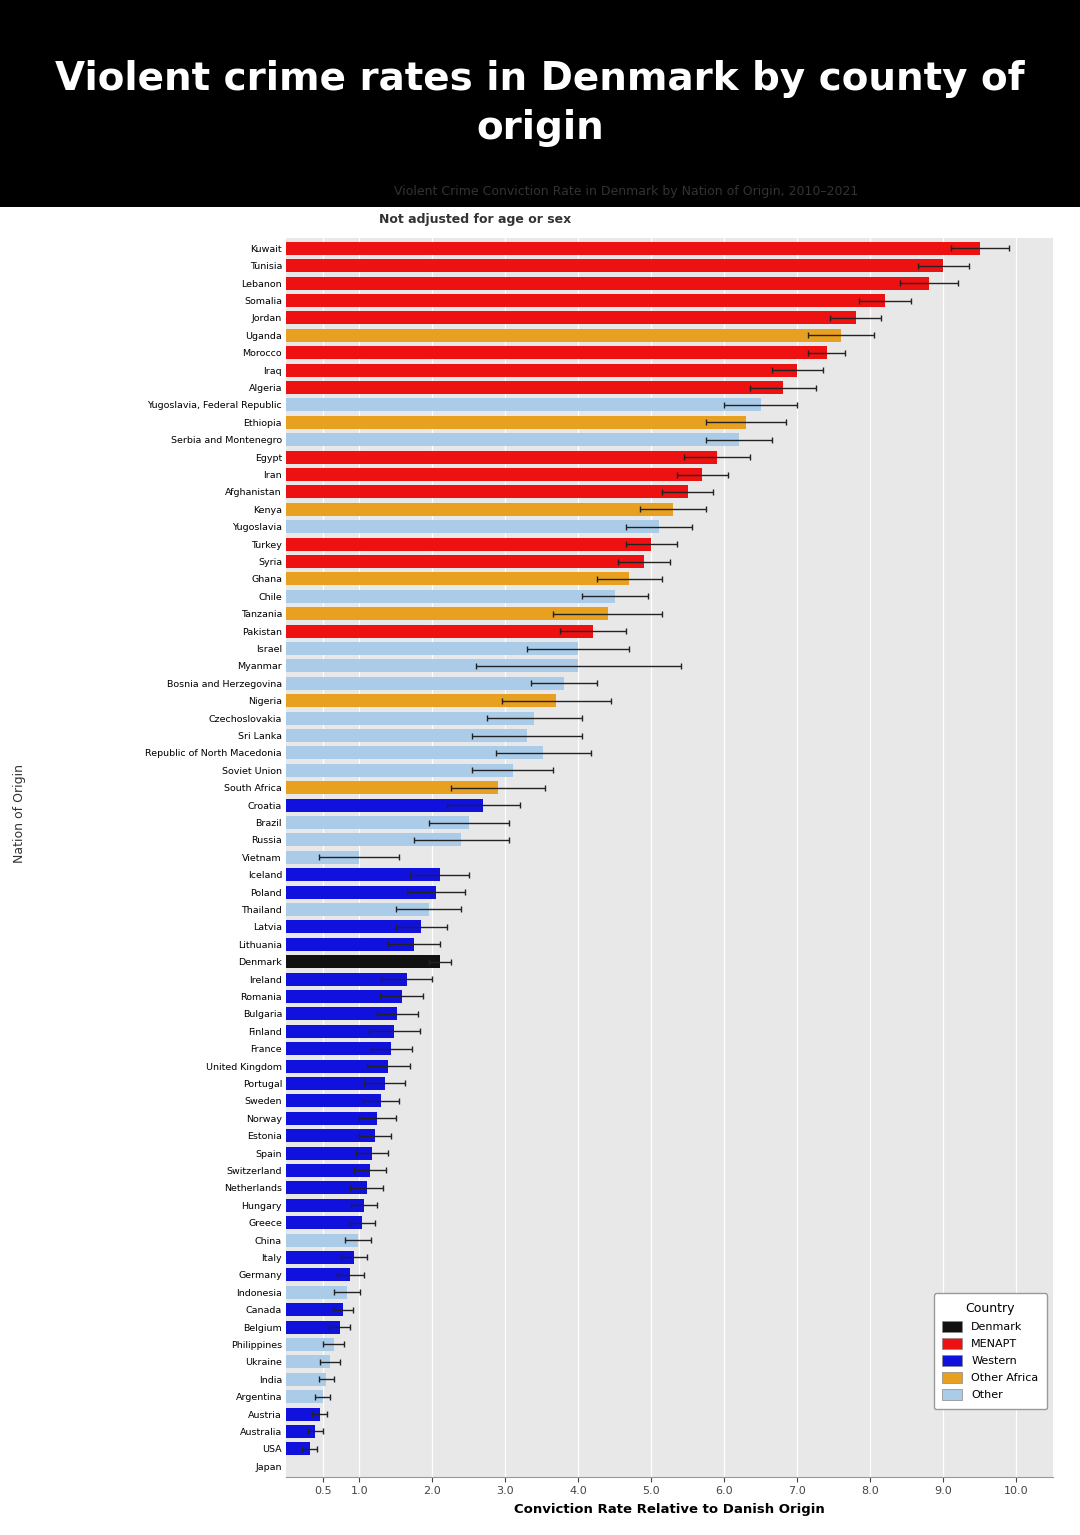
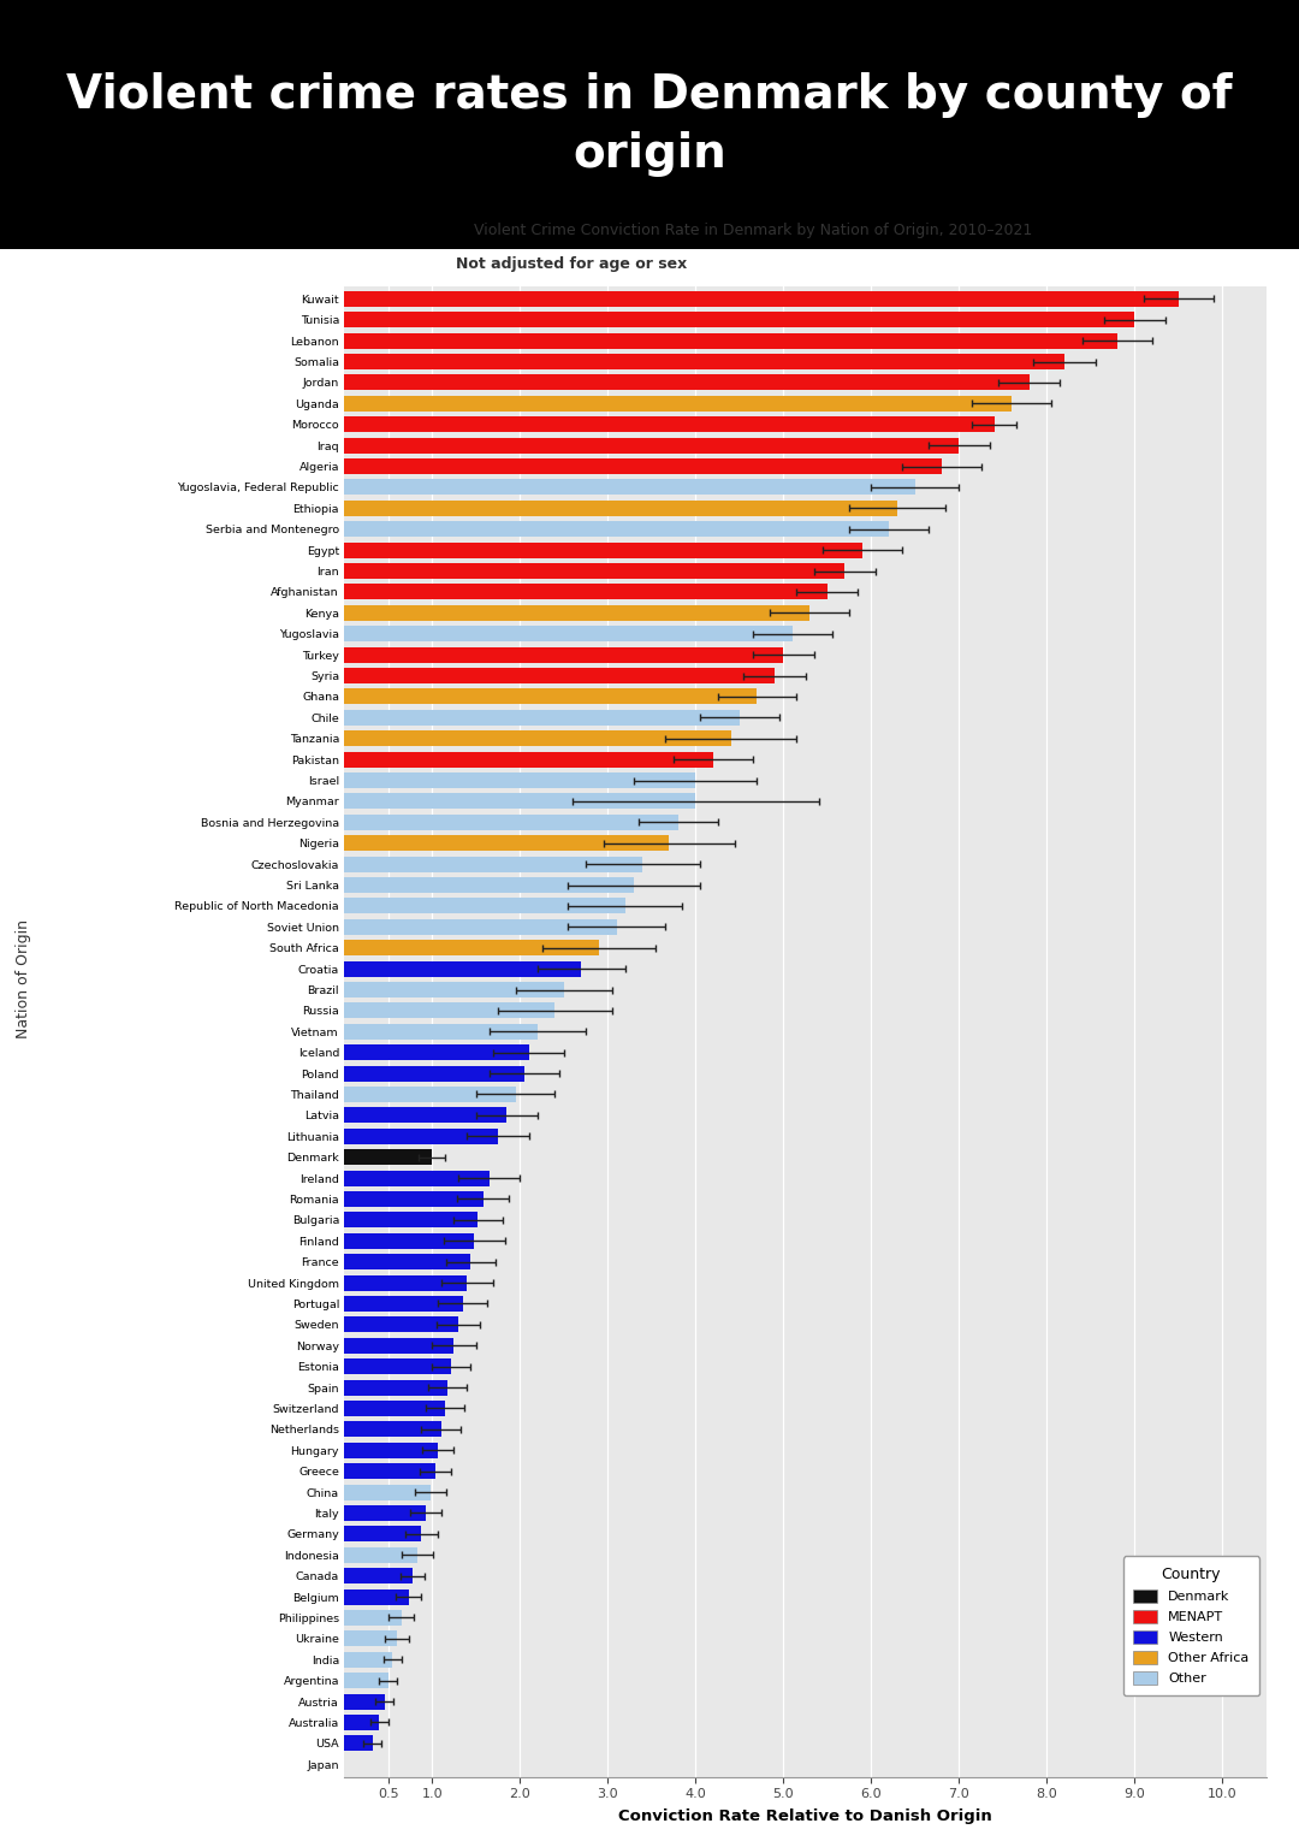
Republic of North Macedonia: 3.52 -> 3.20
Vietnam: 1.00 -> 2.20
Denmark: 2.10 -> 1.00
